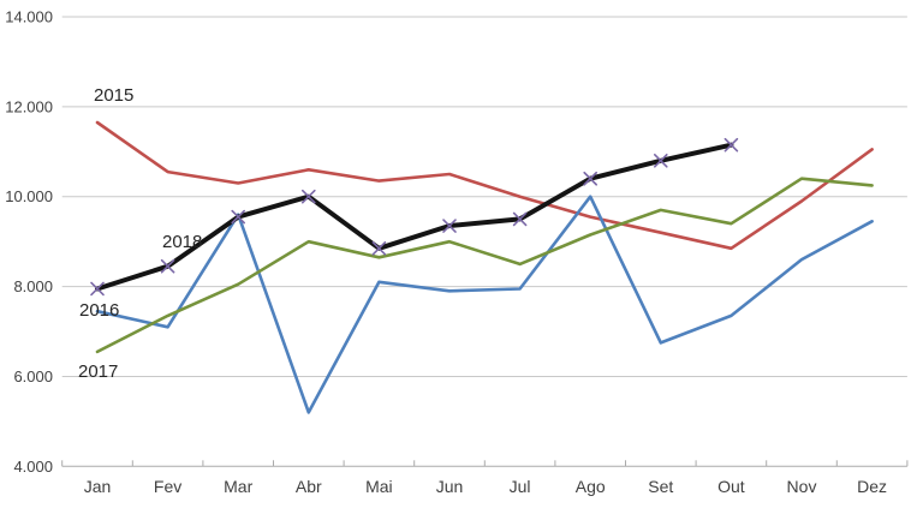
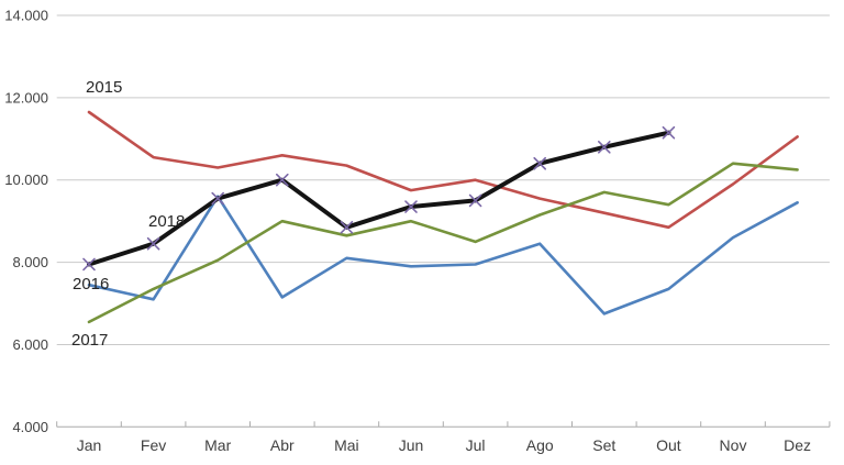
2016/Abr: 5200 -> 7200
2015/Jun: 10500 -> 9800
2016/Ago: 10000 -> 8400
